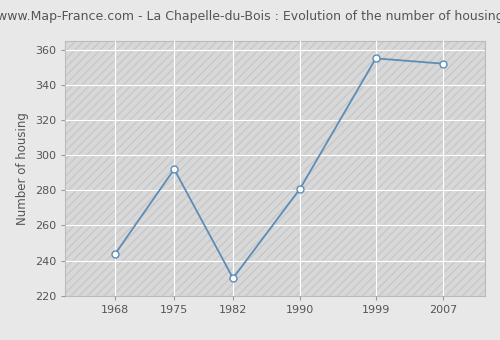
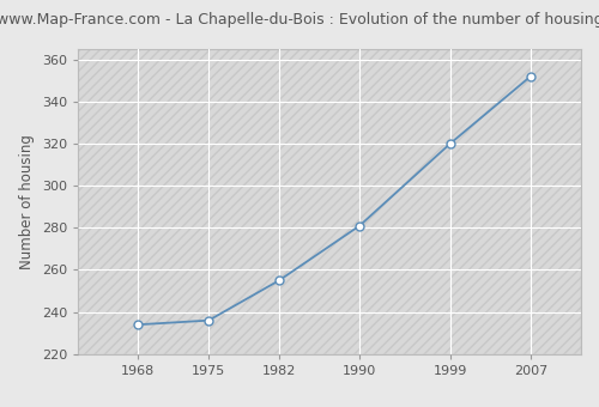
1968: 244 -> 234
1975: 292 -> 236
1982: 230 -> 255
1999: 355 -> 320
